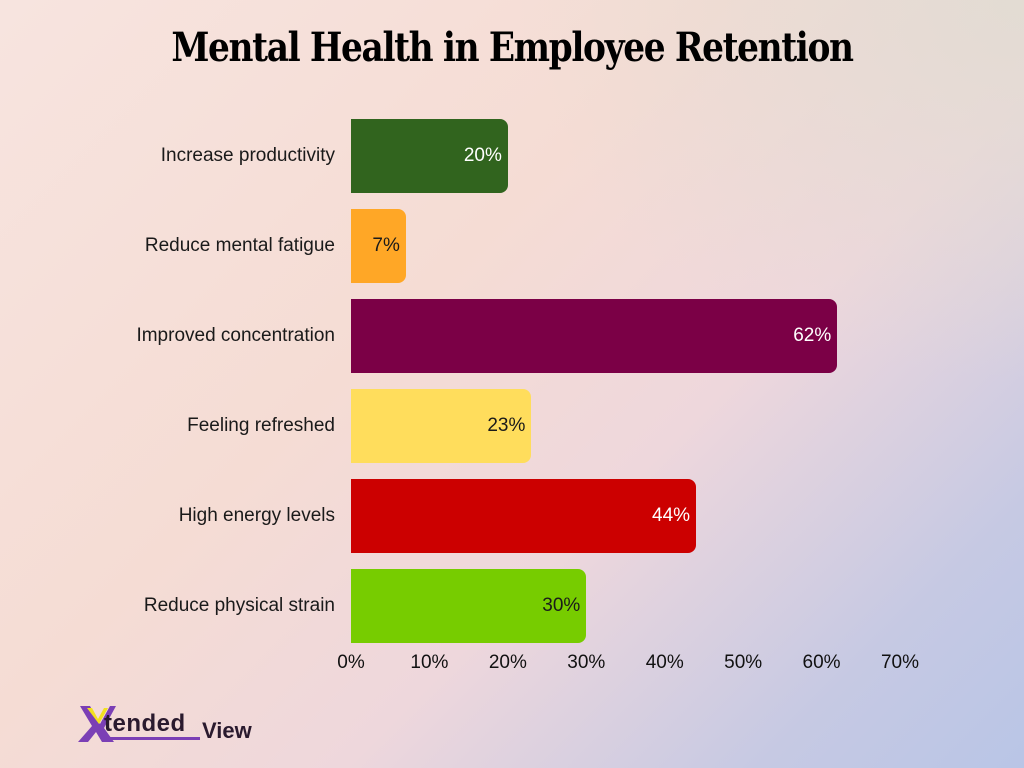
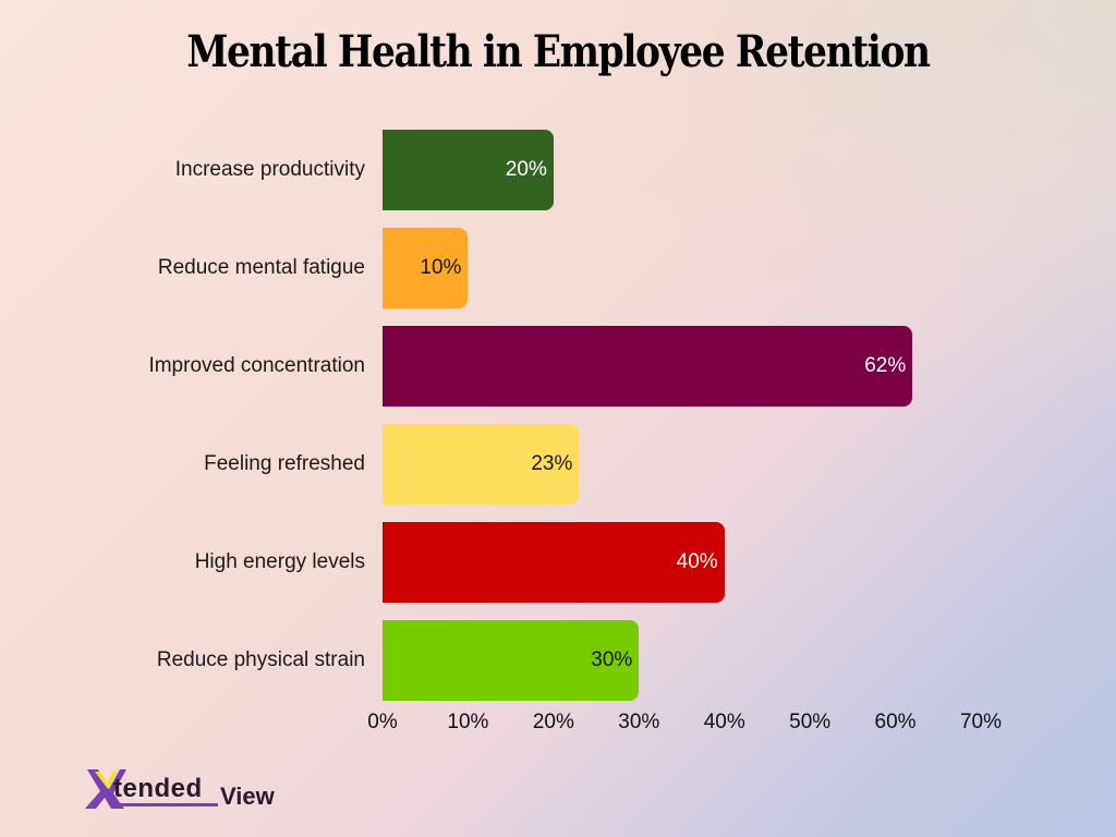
Reduce mental fatigue: 7% -> 10%
High energy levels: 44% -> 40%
